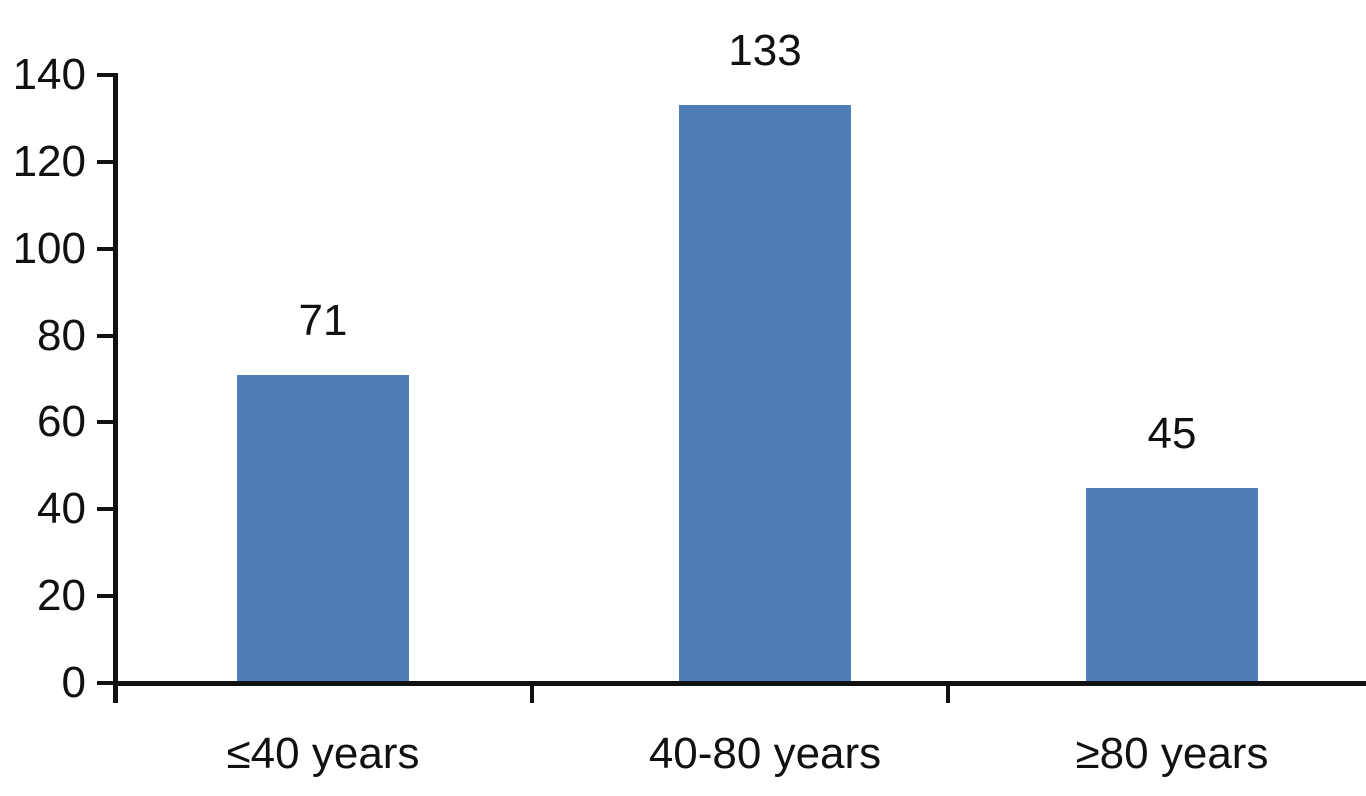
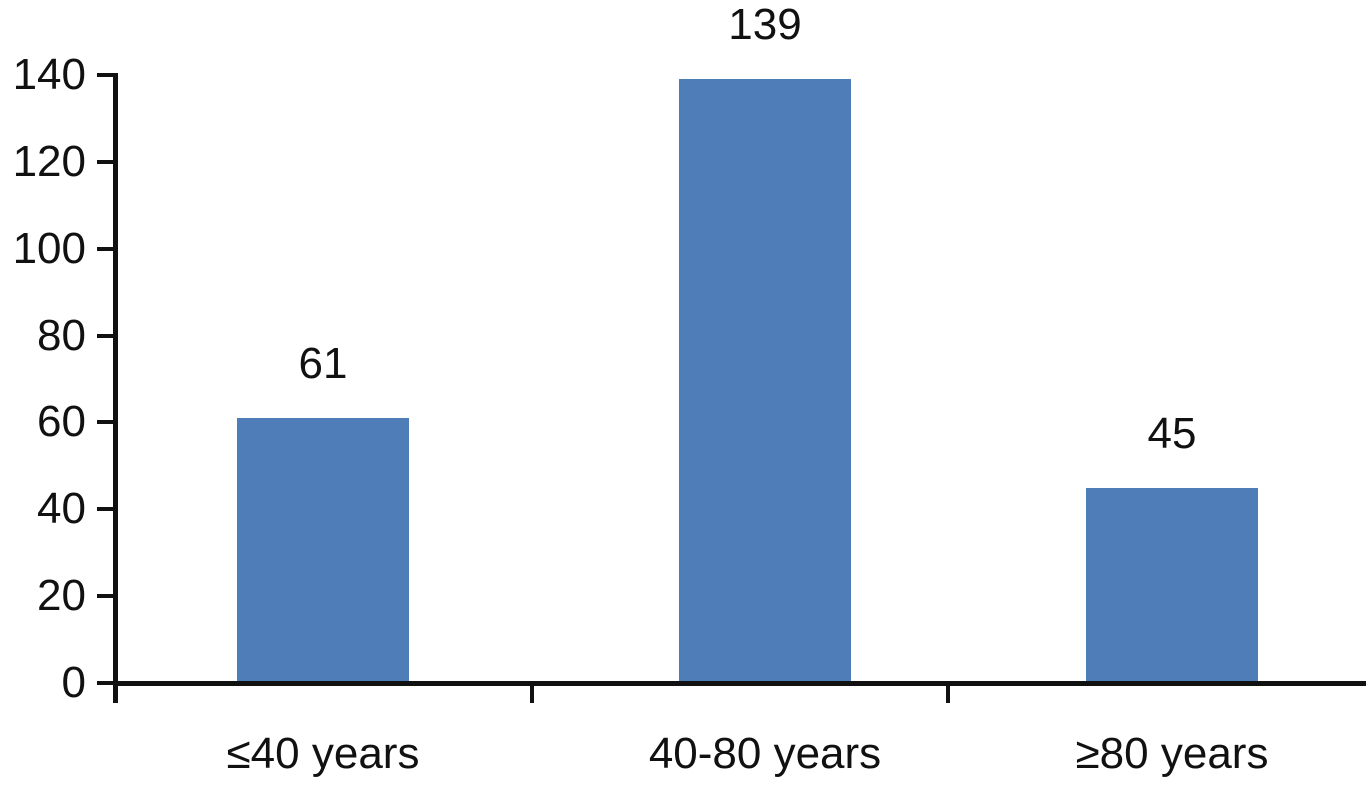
≤40 years: 71 -> 61
40-80 years: 133 -> 139
